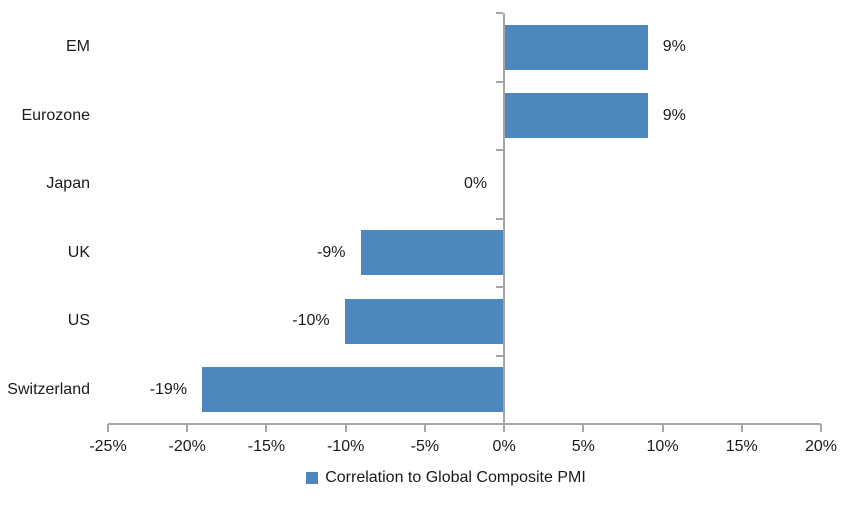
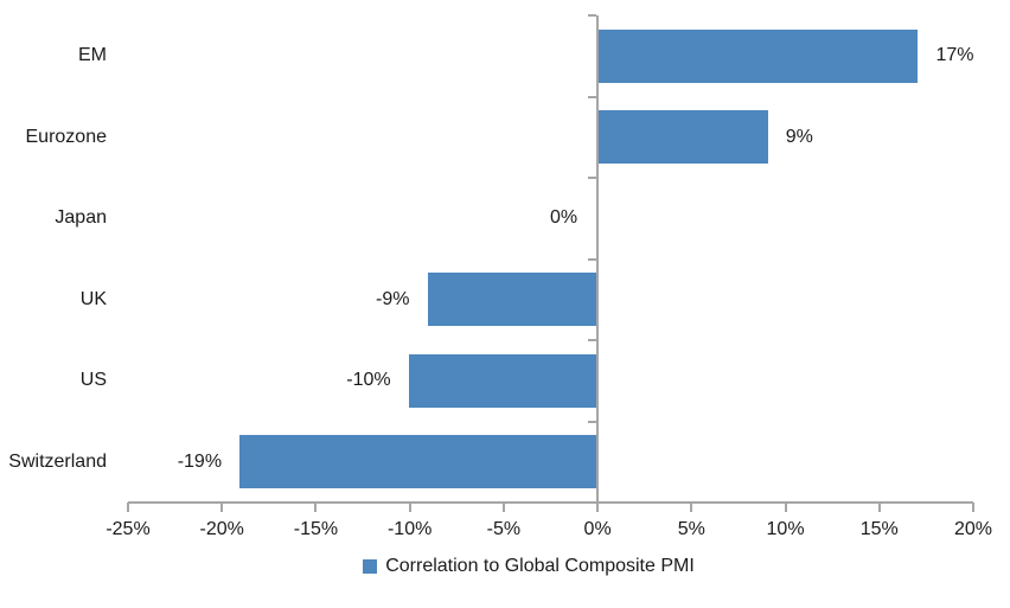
EM: 9% -> 17%
